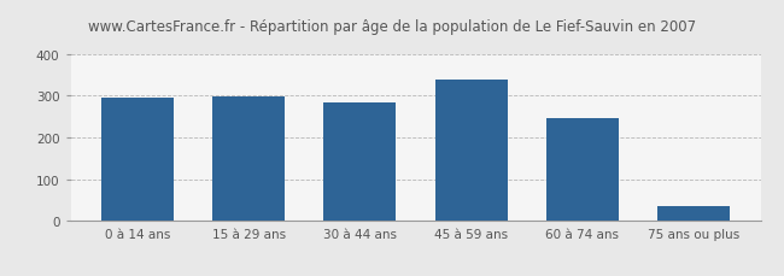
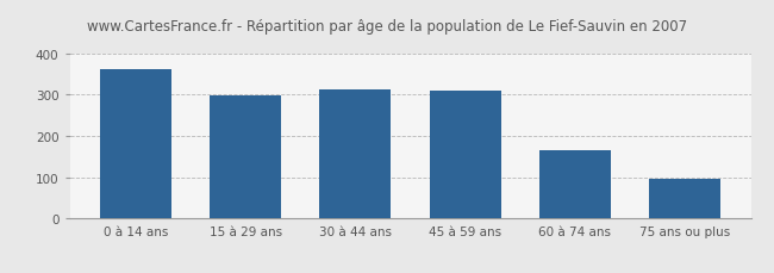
0 à 14 ans: 295 -> 362
30 à 44 ans: 285 -> 314
45 à 59 ans: 340 -> 309
60 à 74 ans: 245 -> 166
75 ans ou plus: 35 -> 97
